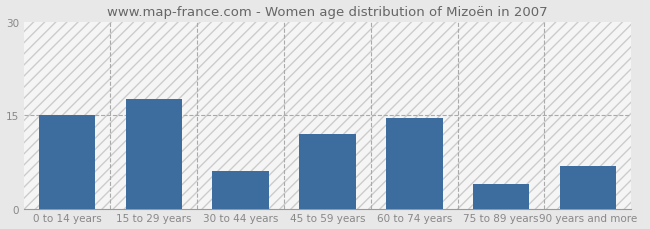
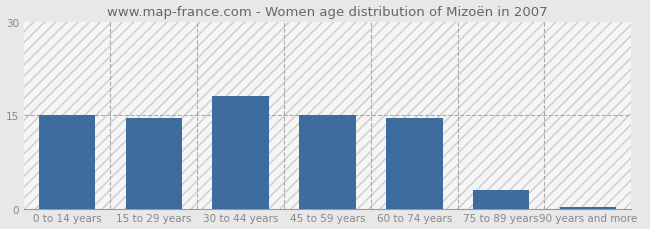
15 to 29 years: 17.6 -> 14.5
30 to 44 years: 6.0 -> 18.0
45 to 59 years: 12.0 -> 15.0
75 to 89 years: 4.0 -> 3.0
90 years and more: 6.8 -> 0.3
